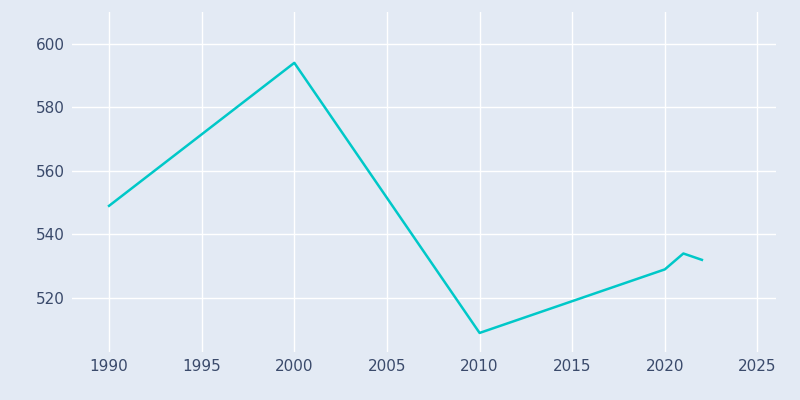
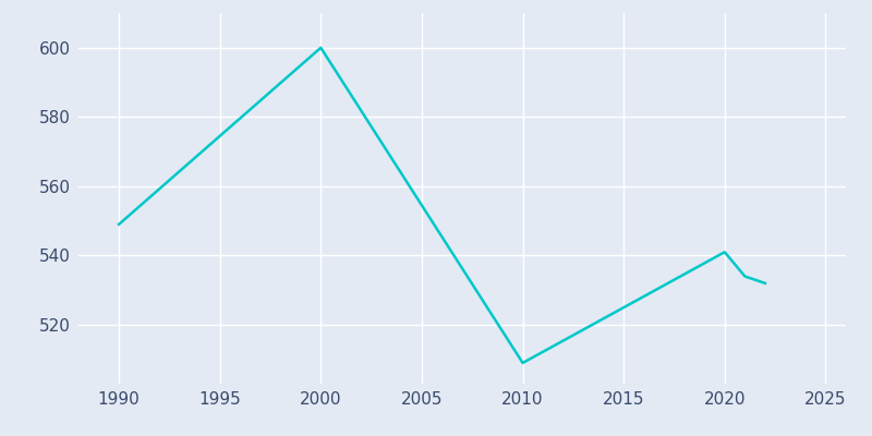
2000: 594 -> 600
2020: 529 -> 541
